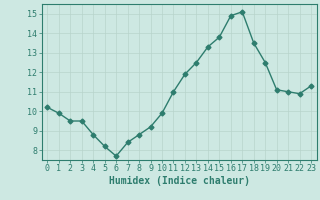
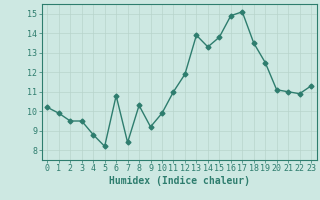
6: 7.7 -> 10.8
8: 8.8 -> 10.3
13: 12.5 -> 13.9
